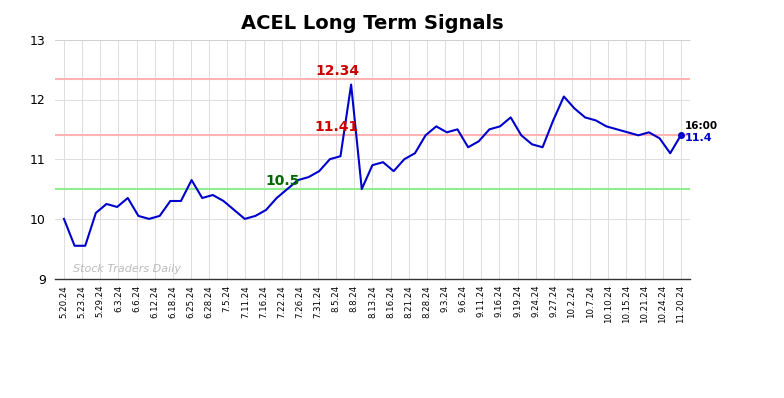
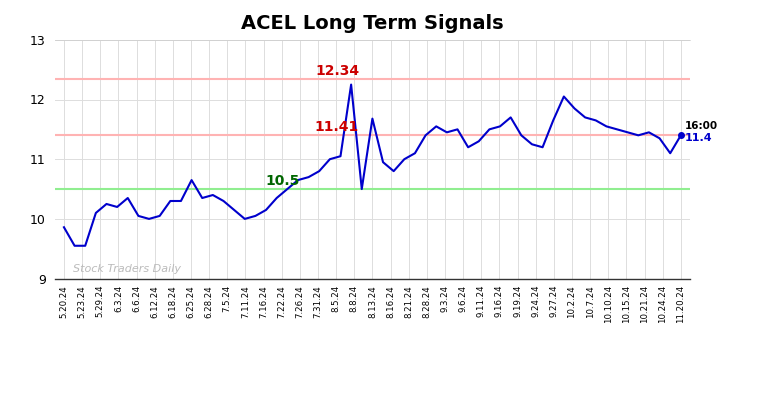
5.20.24: 10.00 -> 9.86
8.13.24: 10.90 -> 11.68
